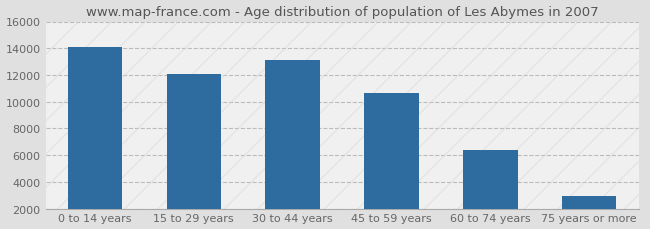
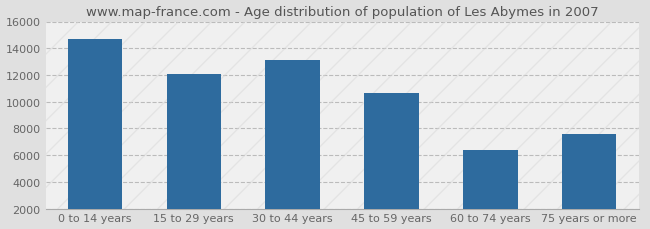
0 to 14 years: 14100 -> 14700
75 years or more: 3000 -> 7600
